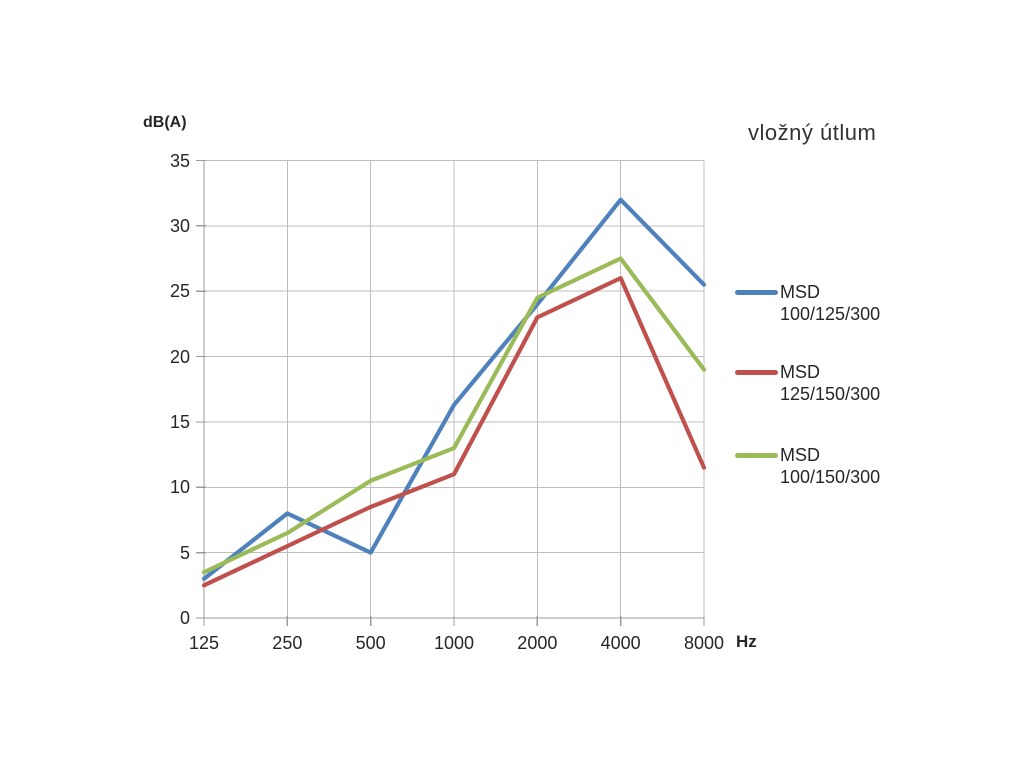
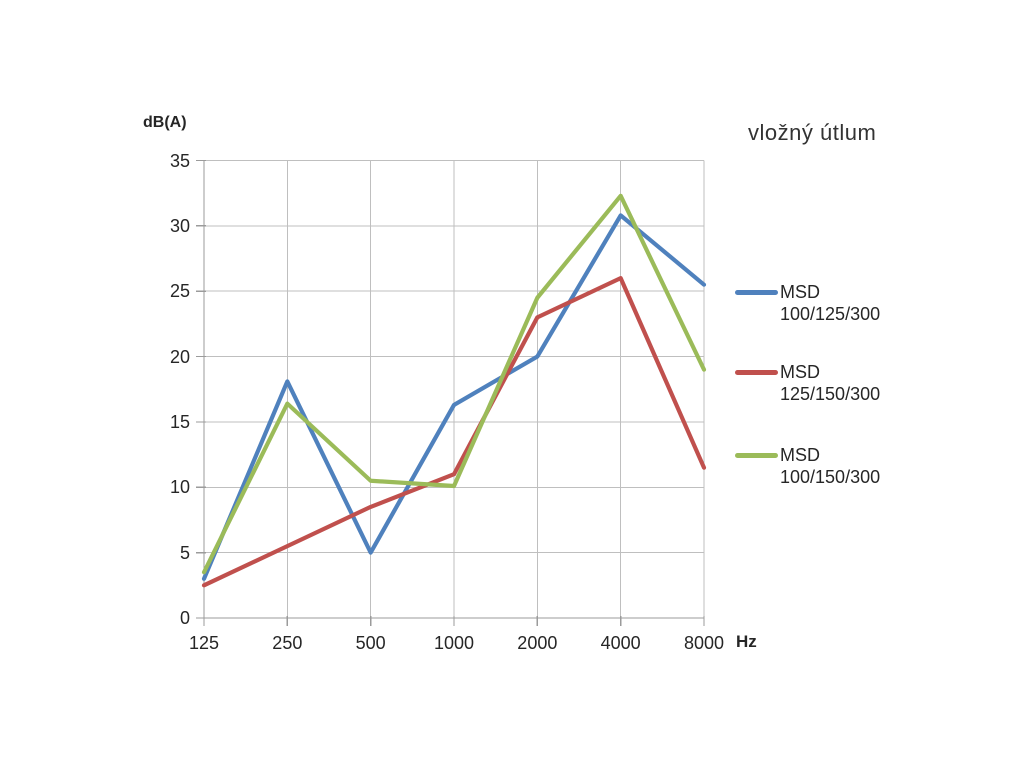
MSD 100/125/300/250: 8.0 -> 18.1
MSD 100/150/300/250: 6.5 -> 16.4
MSD 100/150/300/1000: 13.0 -> 10.1
MSD 100/125/300/2000: 24.0 -> 20.0
MSD 100/125/300/4000: 32.0 -> 30.8
MSD 100/150/300/4000: 27.5 -> 32.3
